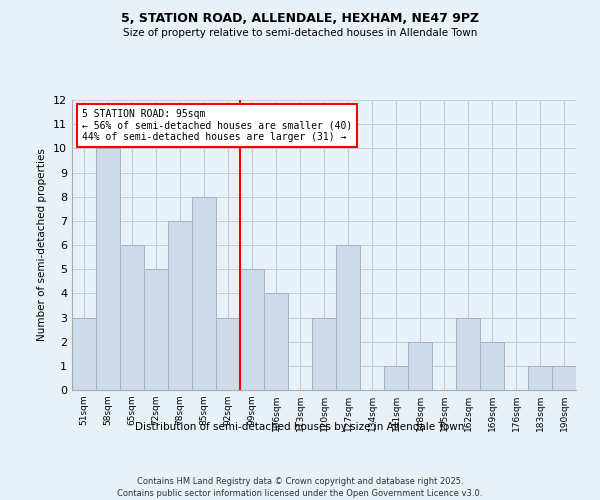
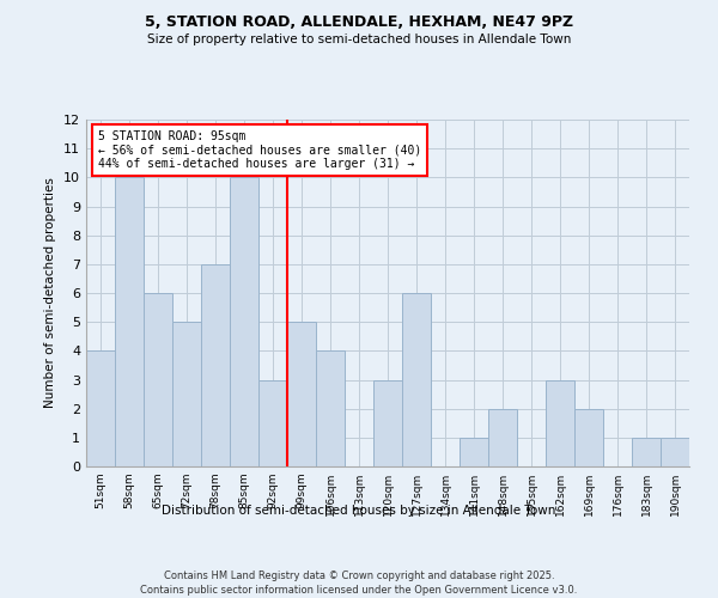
51sqm: 3 -> 4
85sqm: 8 -> 10
